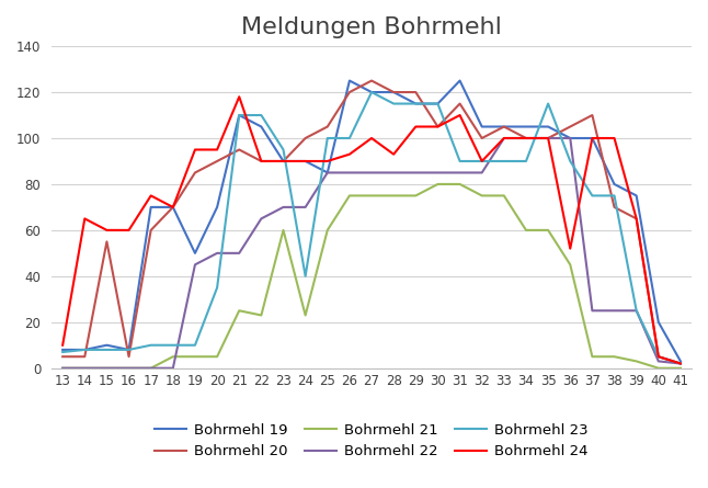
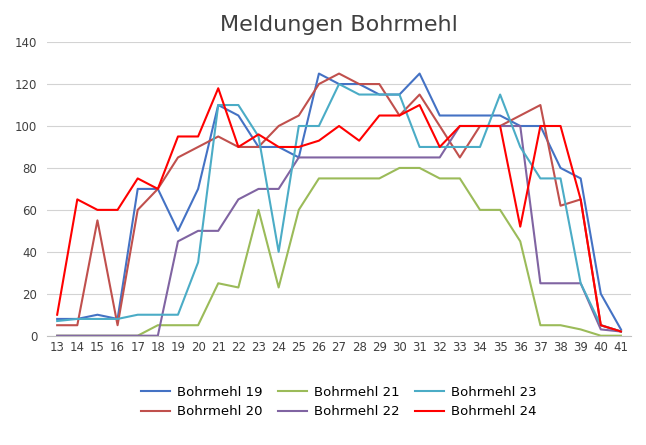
Bohrmehl 24/23: 90 -> 96
Bohrmehl 20/33: 105 -> 85
Bohrmehl 20/38: 70 -> 62
